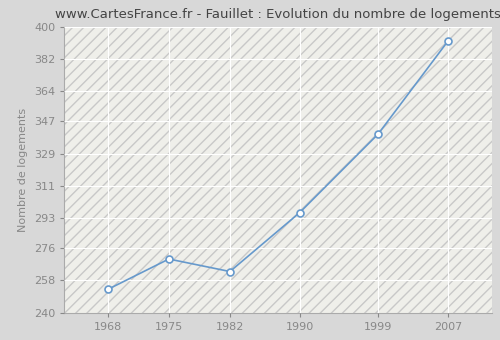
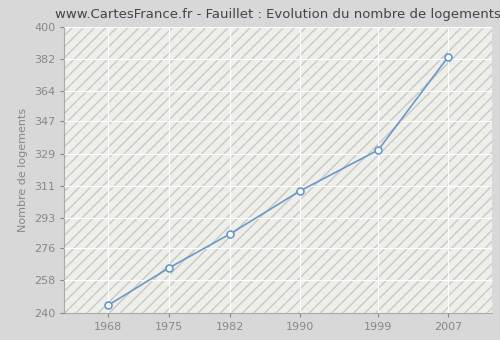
1968: 253 -> 244
1975: 270 -> 265
1982: 263 -> 284
1990: 296 -> 308
1999: 340 -> 331
2007: 392 -> 383
